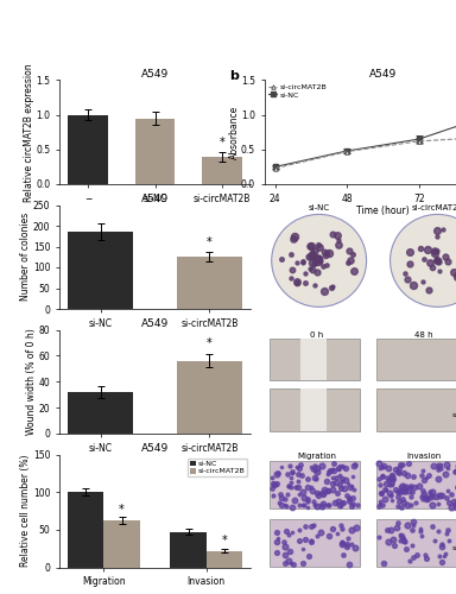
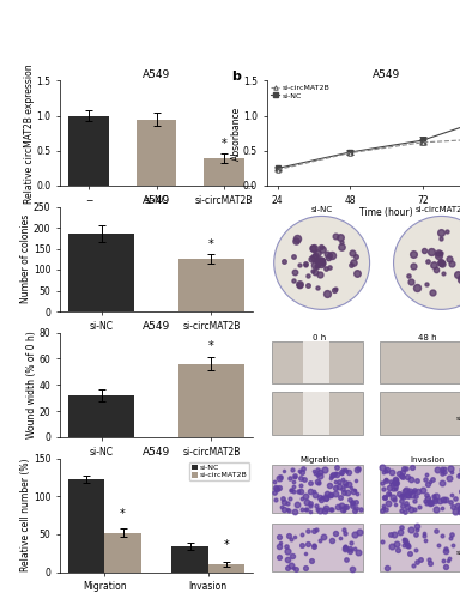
si-NC/Migration: 100 -> 122
si-circMAT2B/Migration: 62 -> 52
si-NC/Invasion: 47 -> 34
si-circMAT2B/Invasion: 22 -> 10
